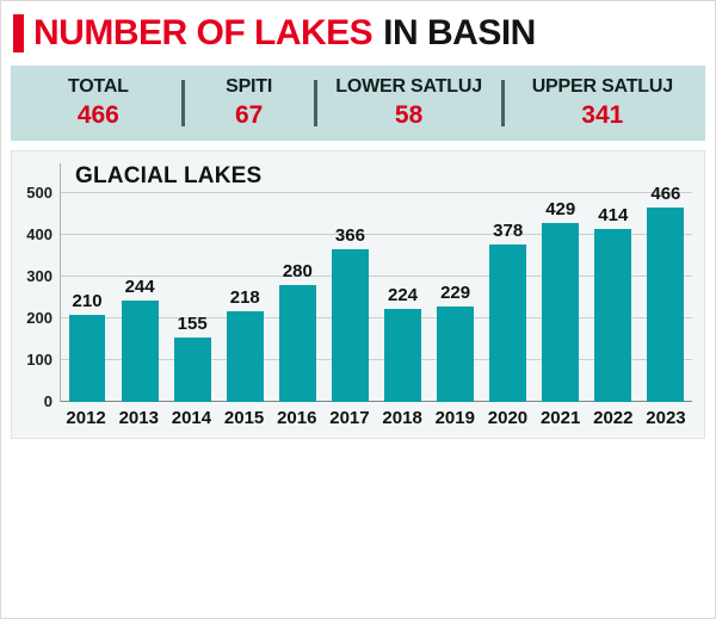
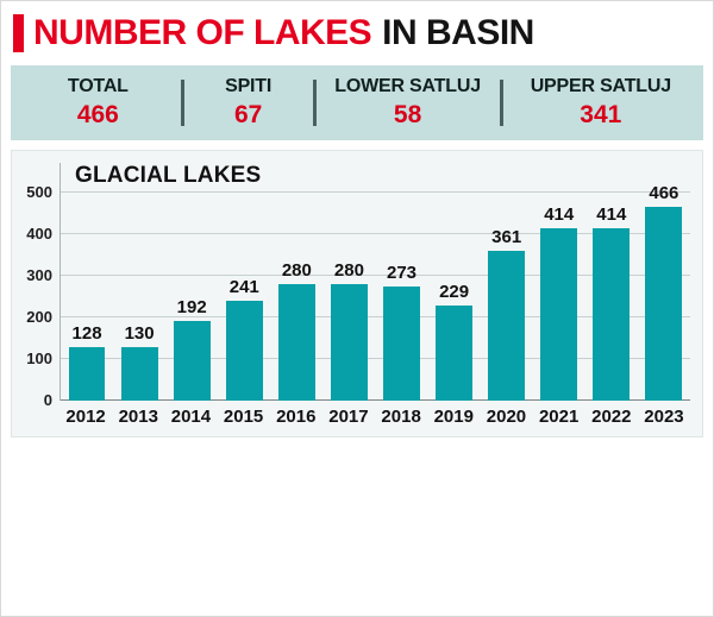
2012: 210 -> 128
2013: 244 -> 130
2014: 155 -> 192
2015: 218 -> 241
2017: 366 -> 280
2018: 224 -> 273
2020: 378 -> 361
2021: 429 -> 414
